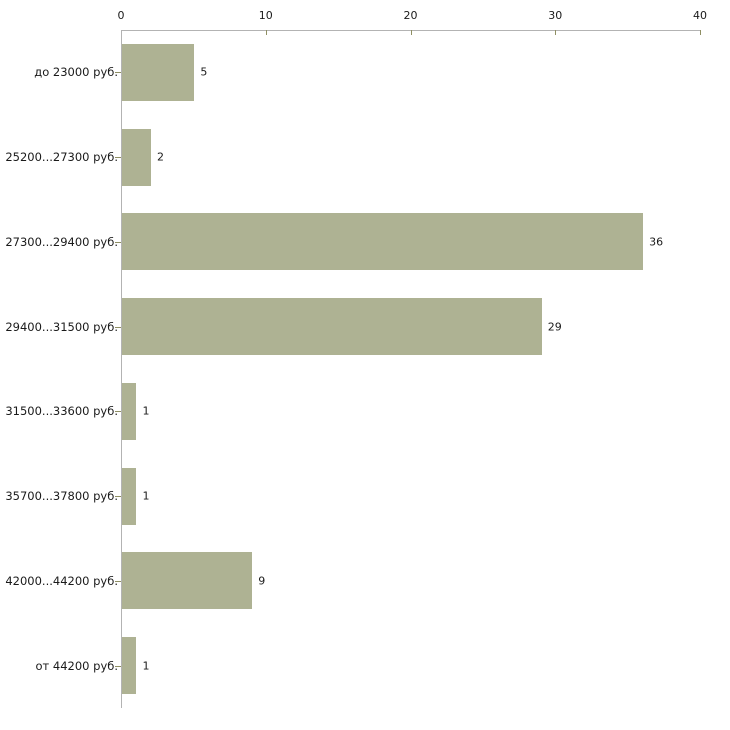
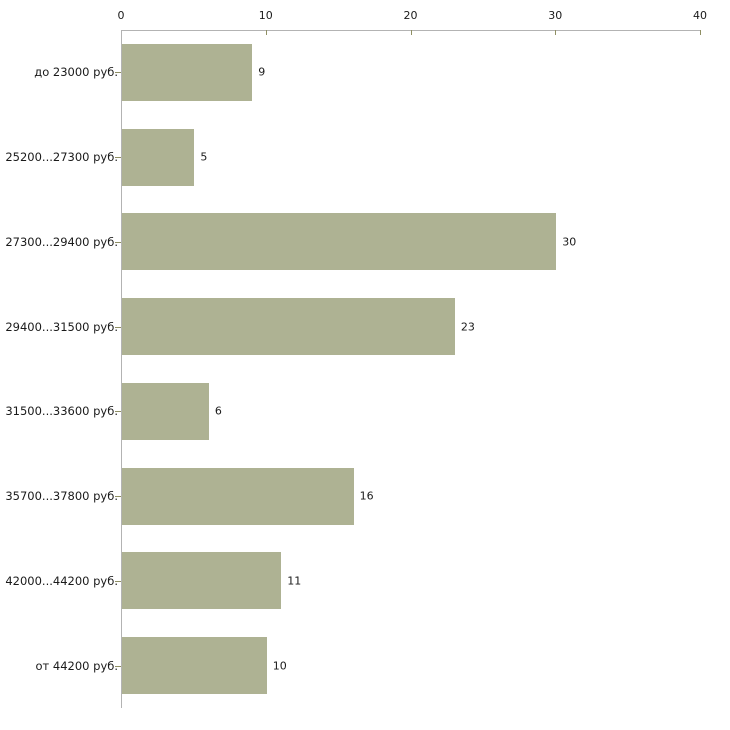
до 23000 руб.: 5 -> 9
25200...27300 руб.: 2 -> 5
27300...29400 руб.: 36 -> 30
29400...31500 руб.: 29 -> 23
31500...33600 руб.: 1 -> 6
35700...37800 руб.: 1 -> 16
42000...44200 руб.: 9 -> 11
от 44200 руб.: 1 -> 10
